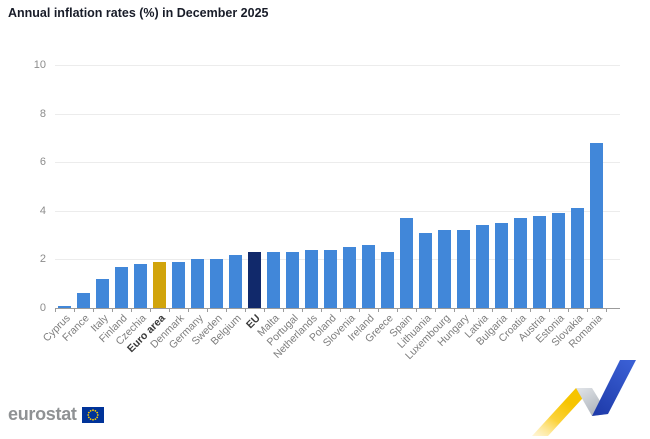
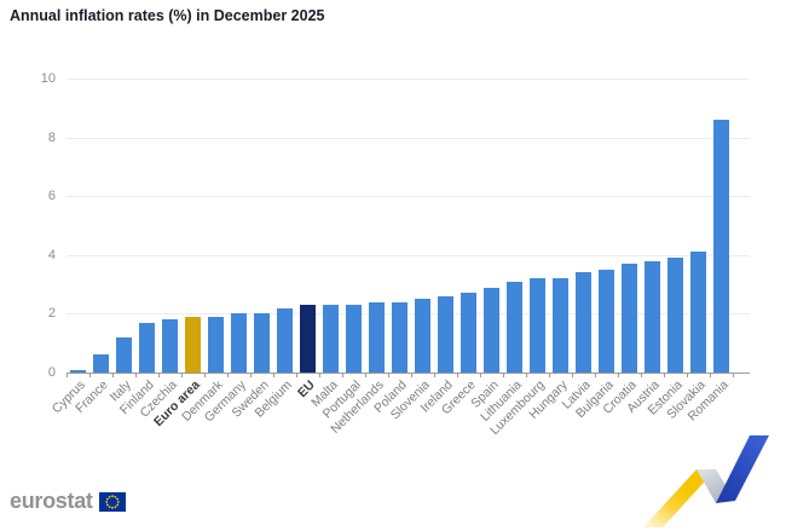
Greece: 2.3 -> 2.7
Spain: 3.7 -> 2.9
Romania: 6.8 -> 8.6
